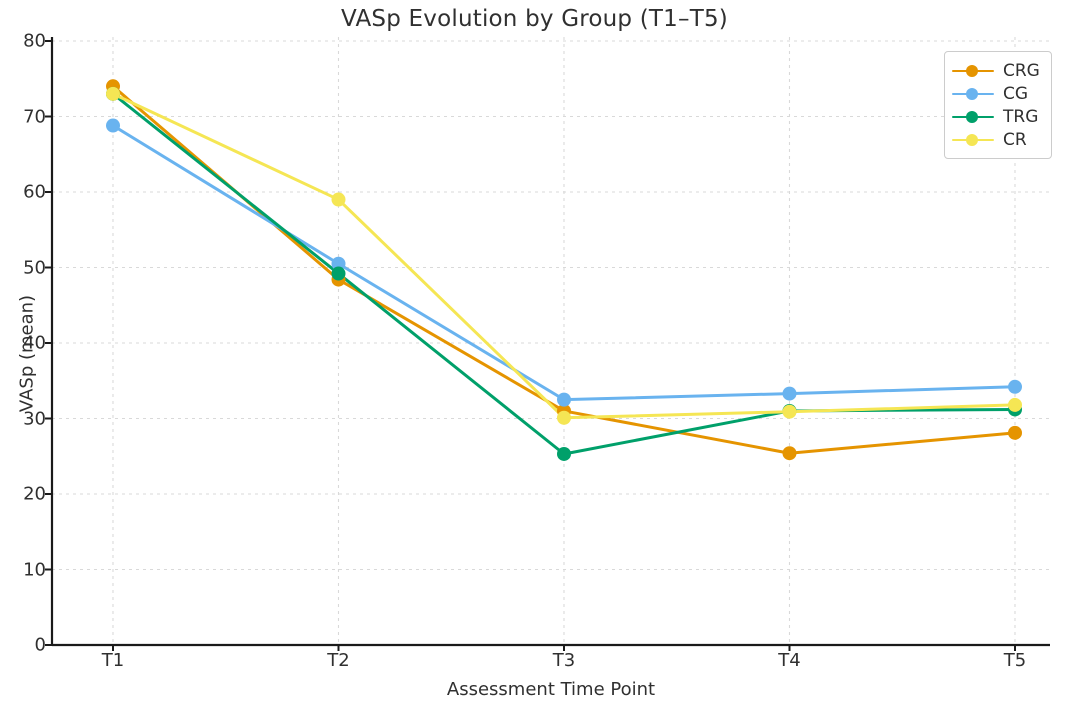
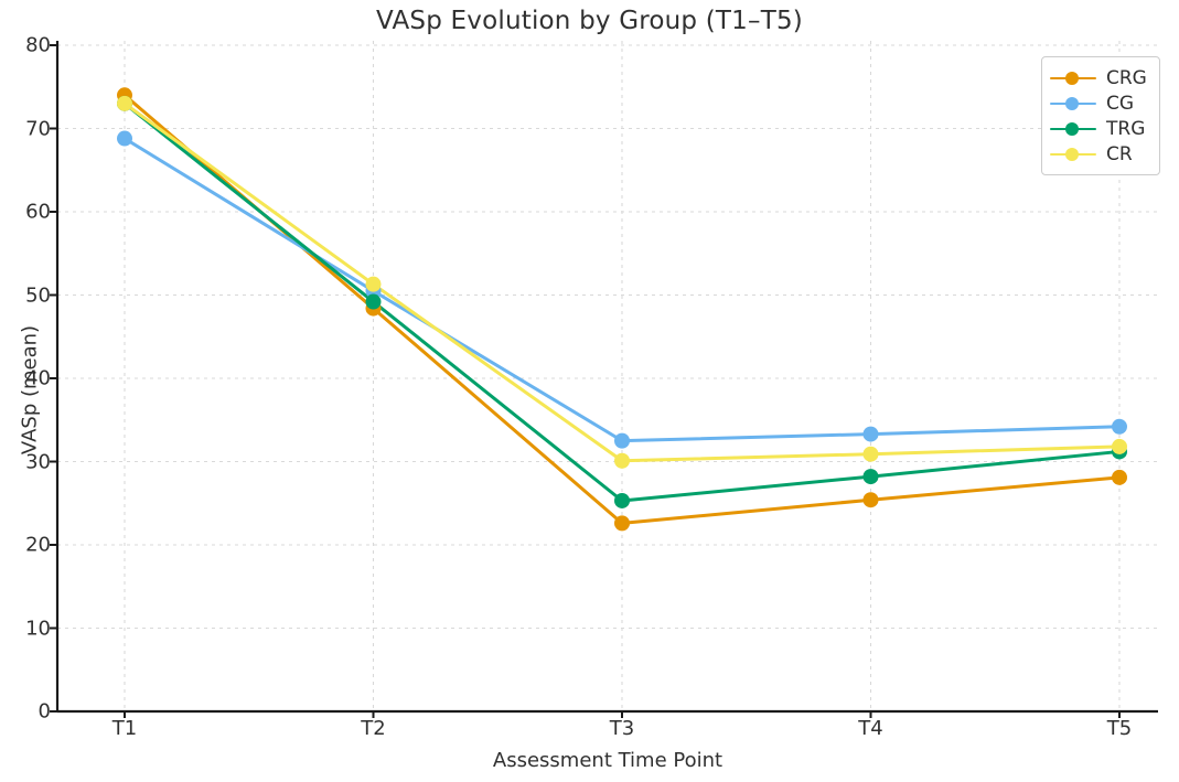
CR/T2: 59 -> 51
CRG/T3: 31 -> 23
TRG/T4: 31 -> 28
